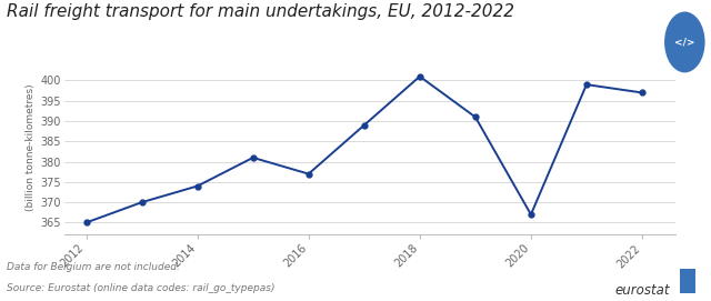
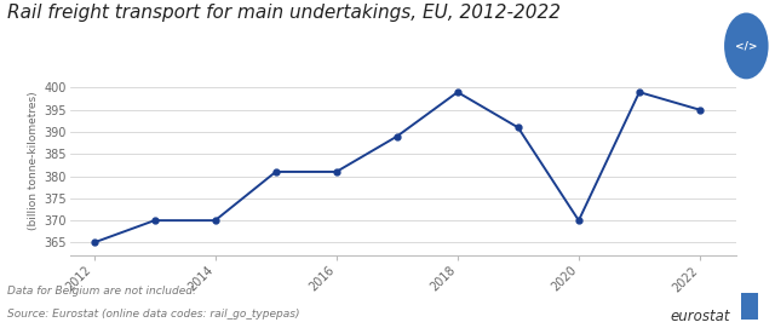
2014: 374 -> 370
2016: 377 -> 381
2018: 401 -> 399
2020: 367 -> 370
2022: 397 -> 395
